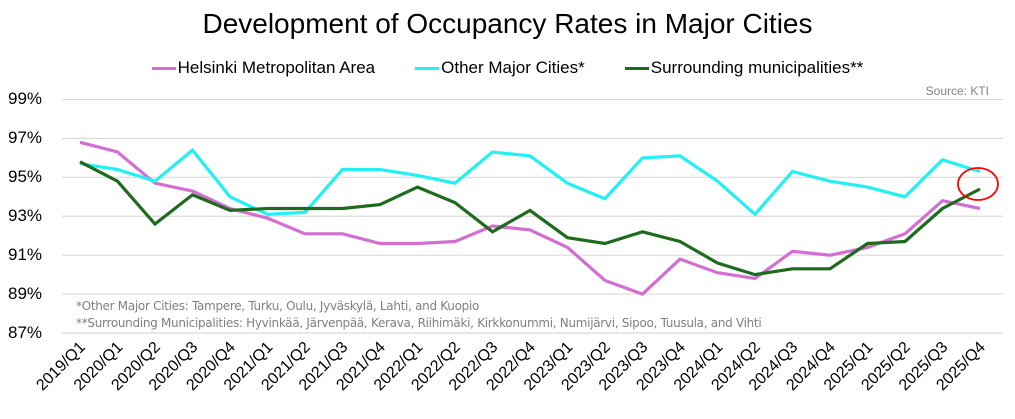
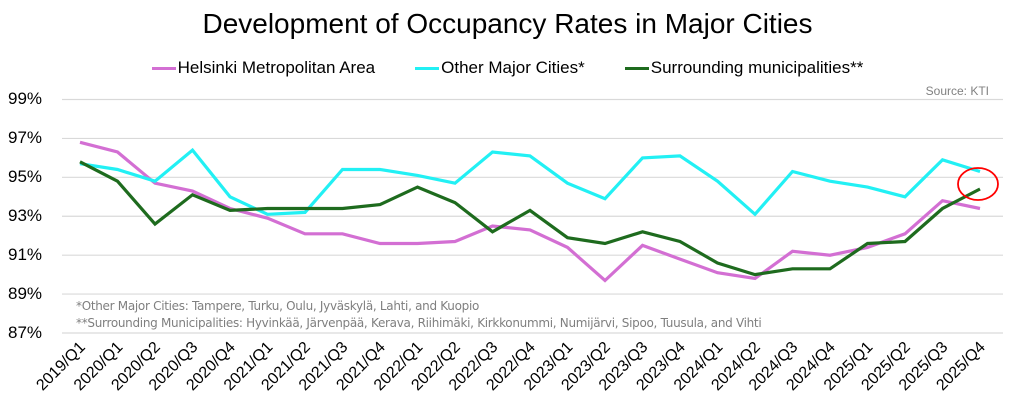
Helsinki Metropolitan Area/2023/Q3: 89.0% -> 91.5%
